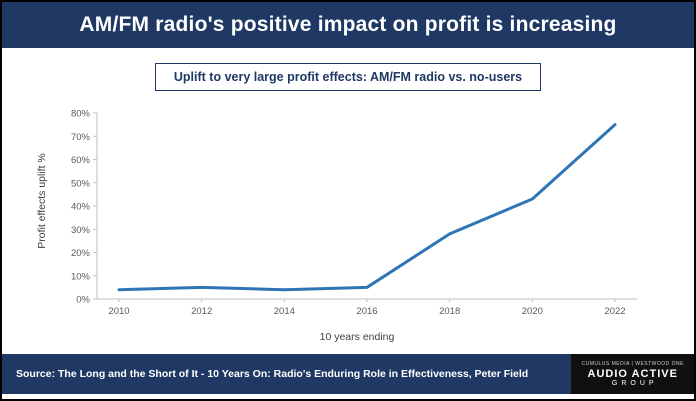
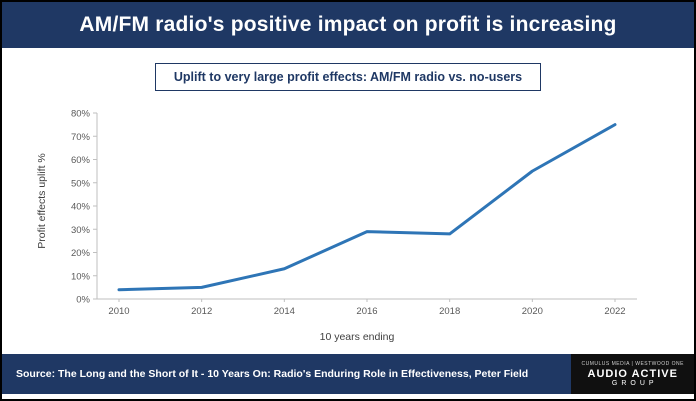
2014: 4% -> 13%
2016: 5% -> 29%
2020: 43% -> 55%
